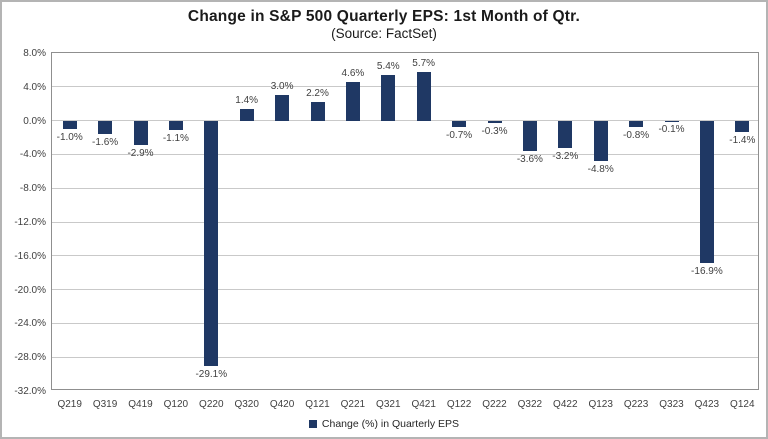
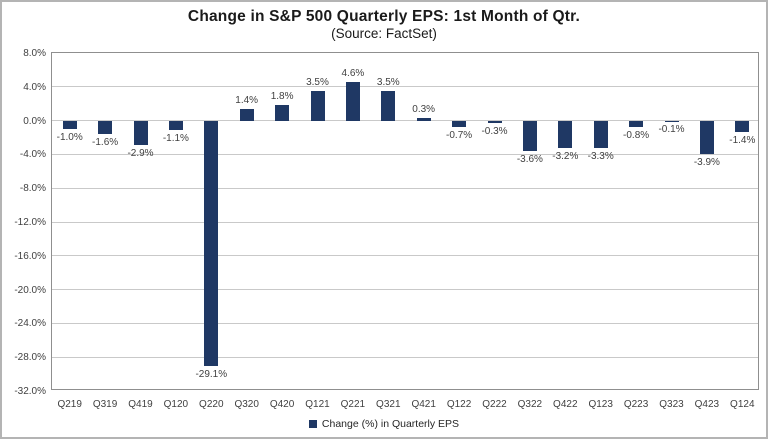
Q420: 3.0% -> 1.8%
Q121: 2.2% -> 3.5%
Q321: 5.4% -> 3.5%
Q421: 5.7% -> 0.3%
Q123: -4.8% -> -3.3%
Q423: -16.9% -> -3.9%
